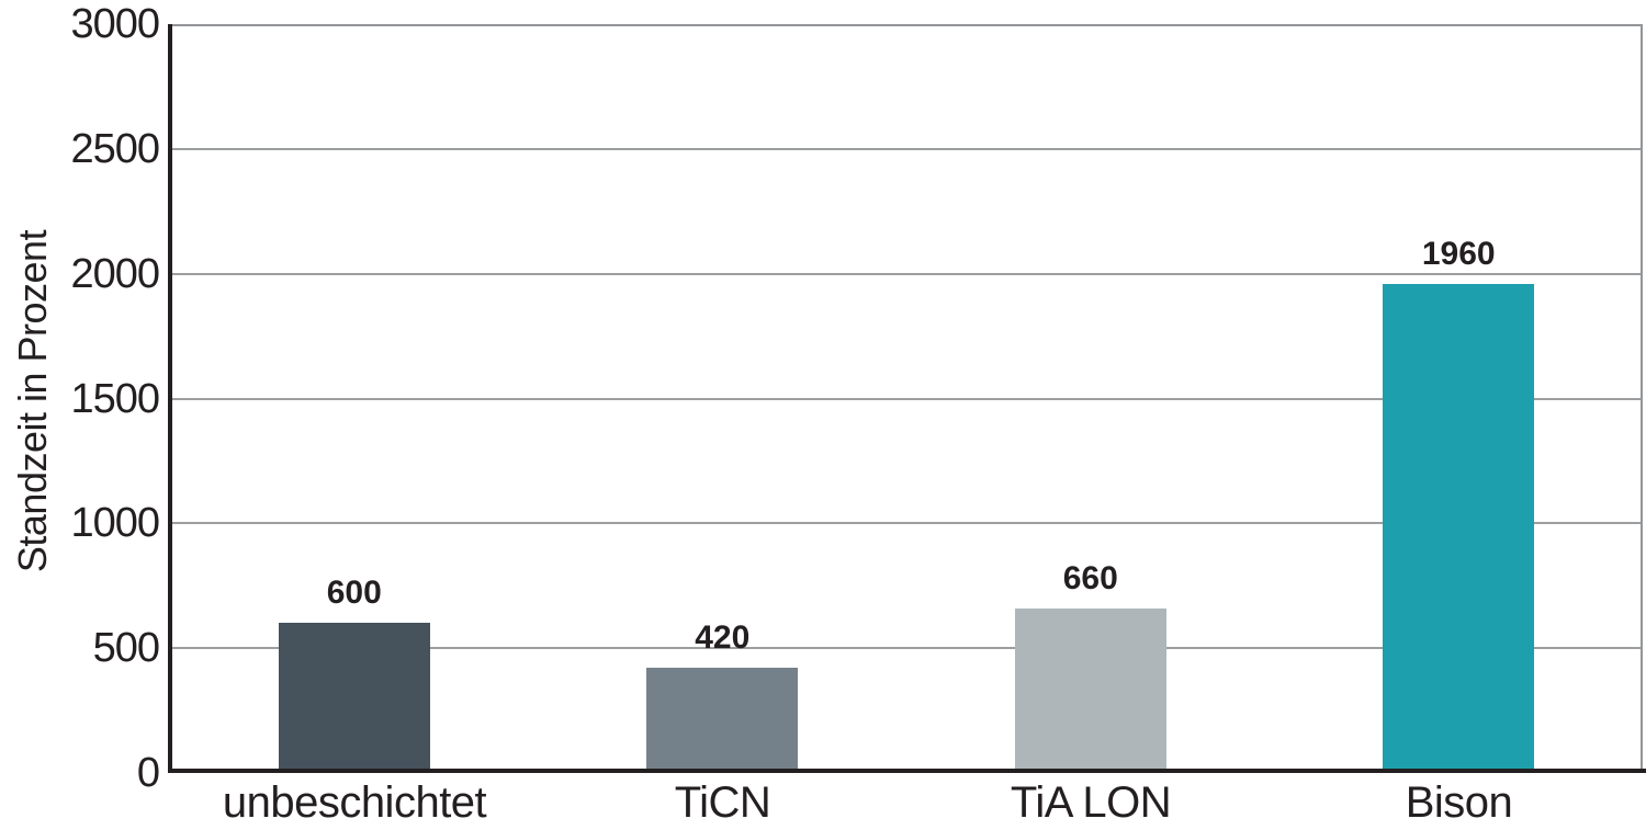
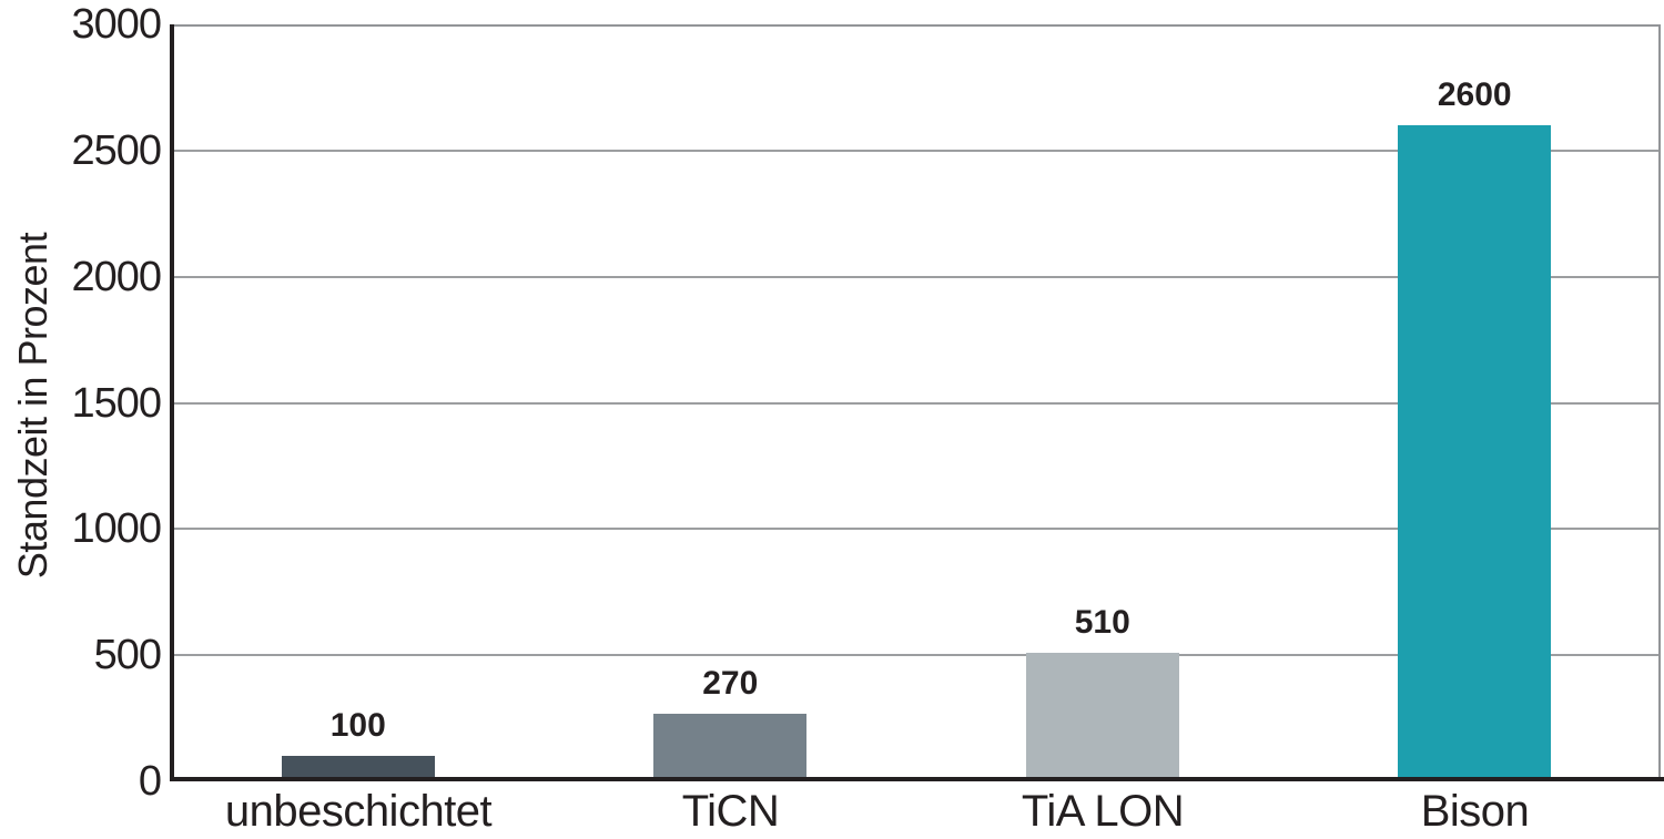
unbeschichtet: 600 -> 100
TiCN: 420 -> 270
TiA LON: 660 -> 510
Bison: 1960 -> 2600
